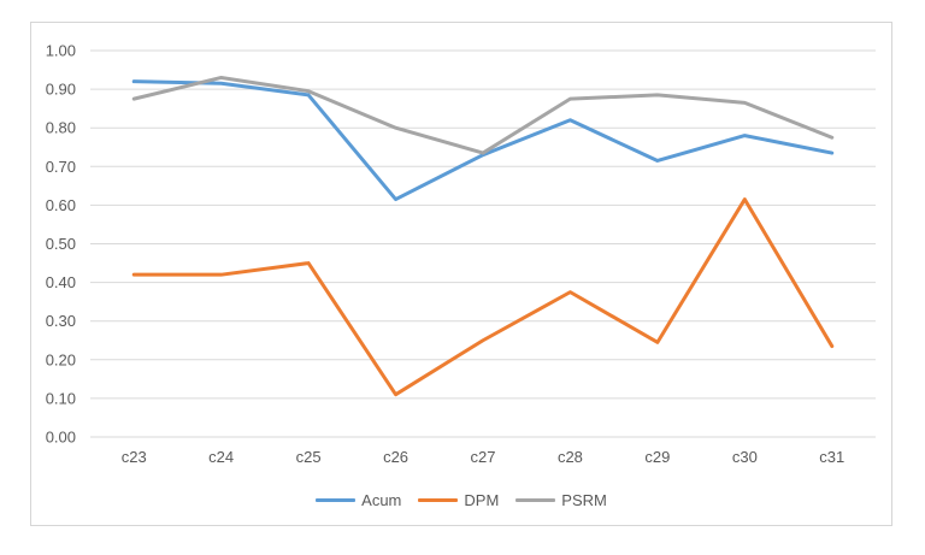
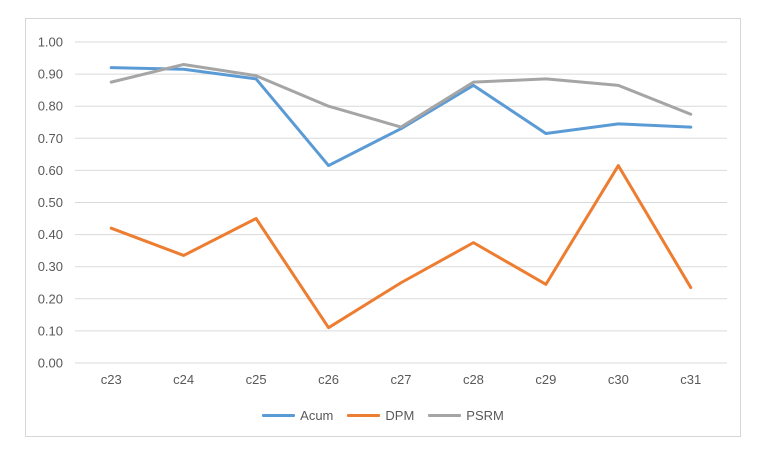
DPM/c24: 0.42 -> 0.34
Acum/c28: 0.82 -> 0.86
Acum/c30: 0.78 -> 0.74
